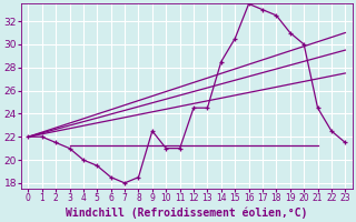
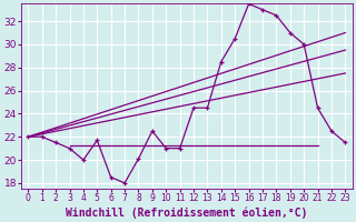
5: 19.5 -> 21.7
8: 18.5 -> 20.1
